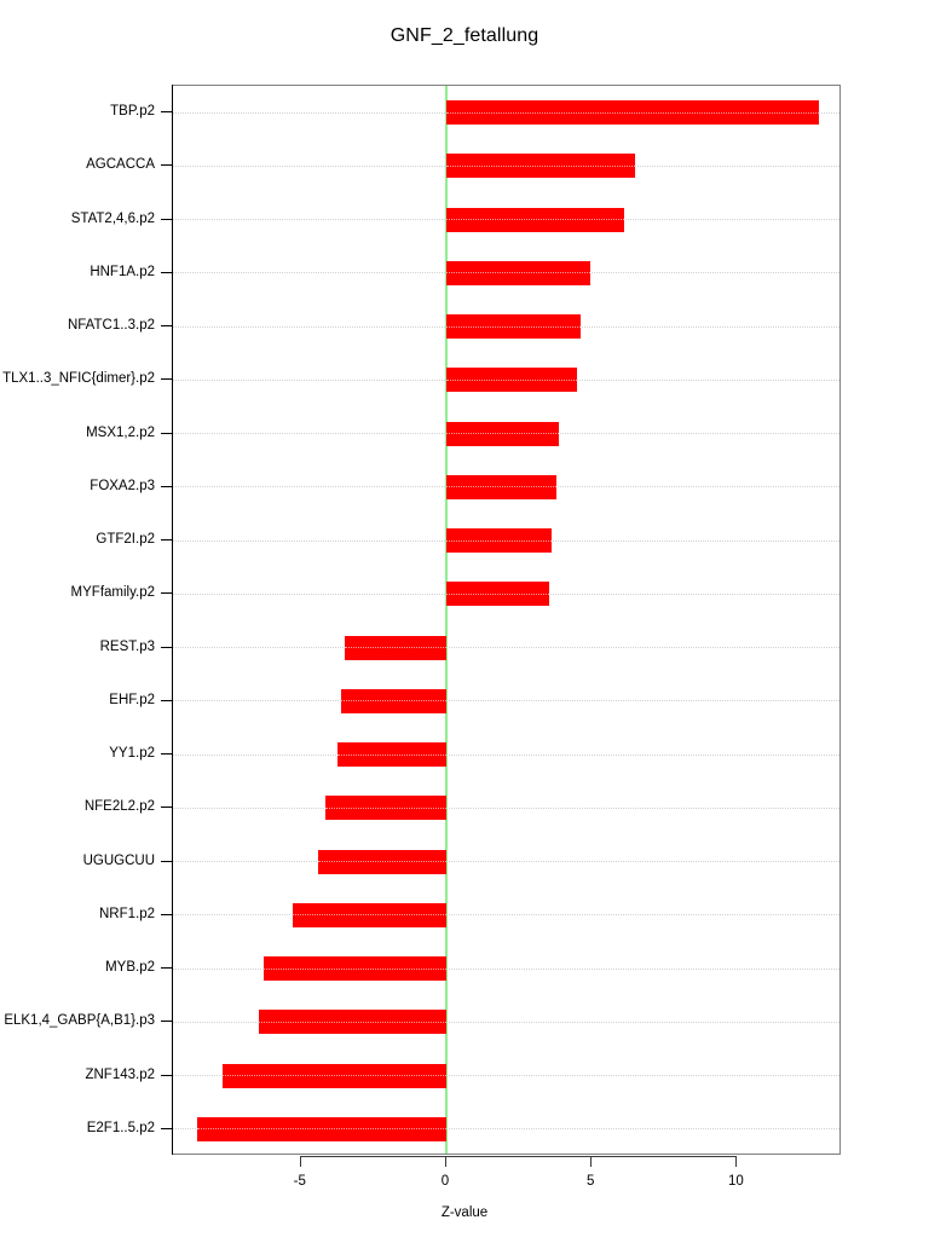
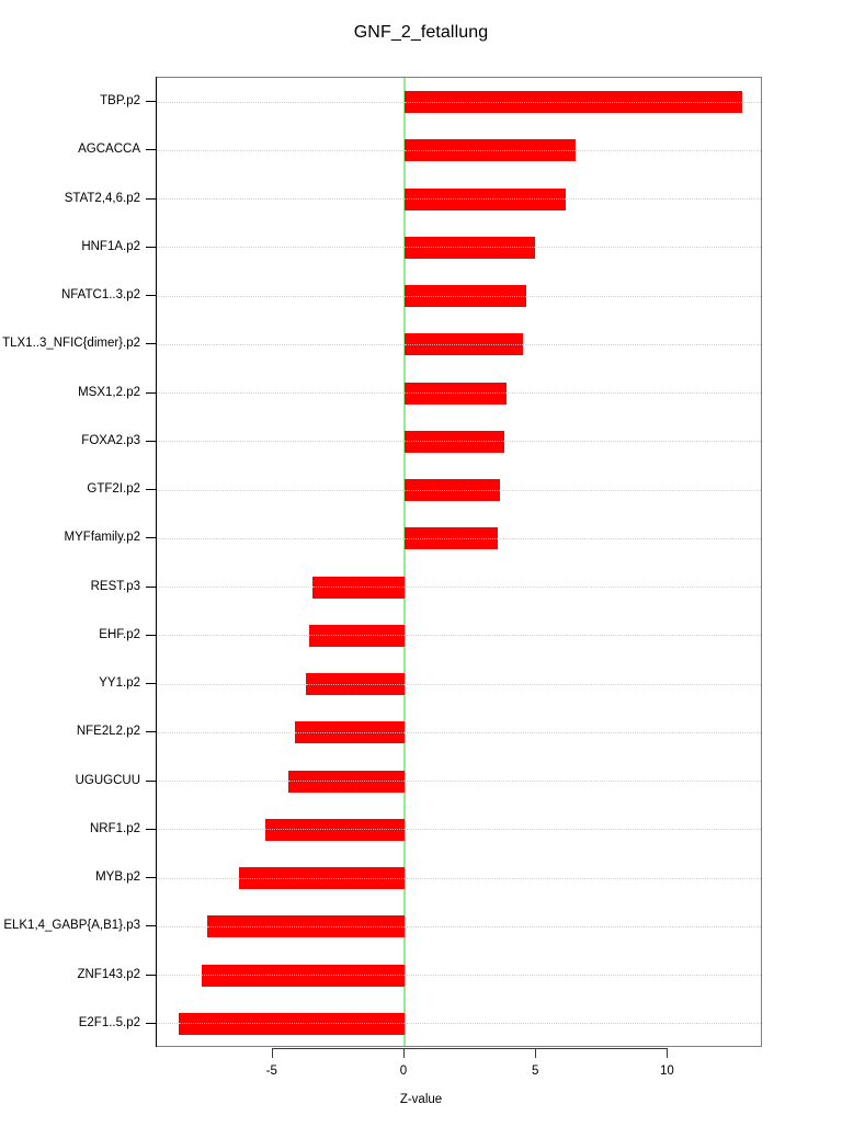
ELK1,4_GABP{A,B1}.p3: -6.5 -> -7.5
